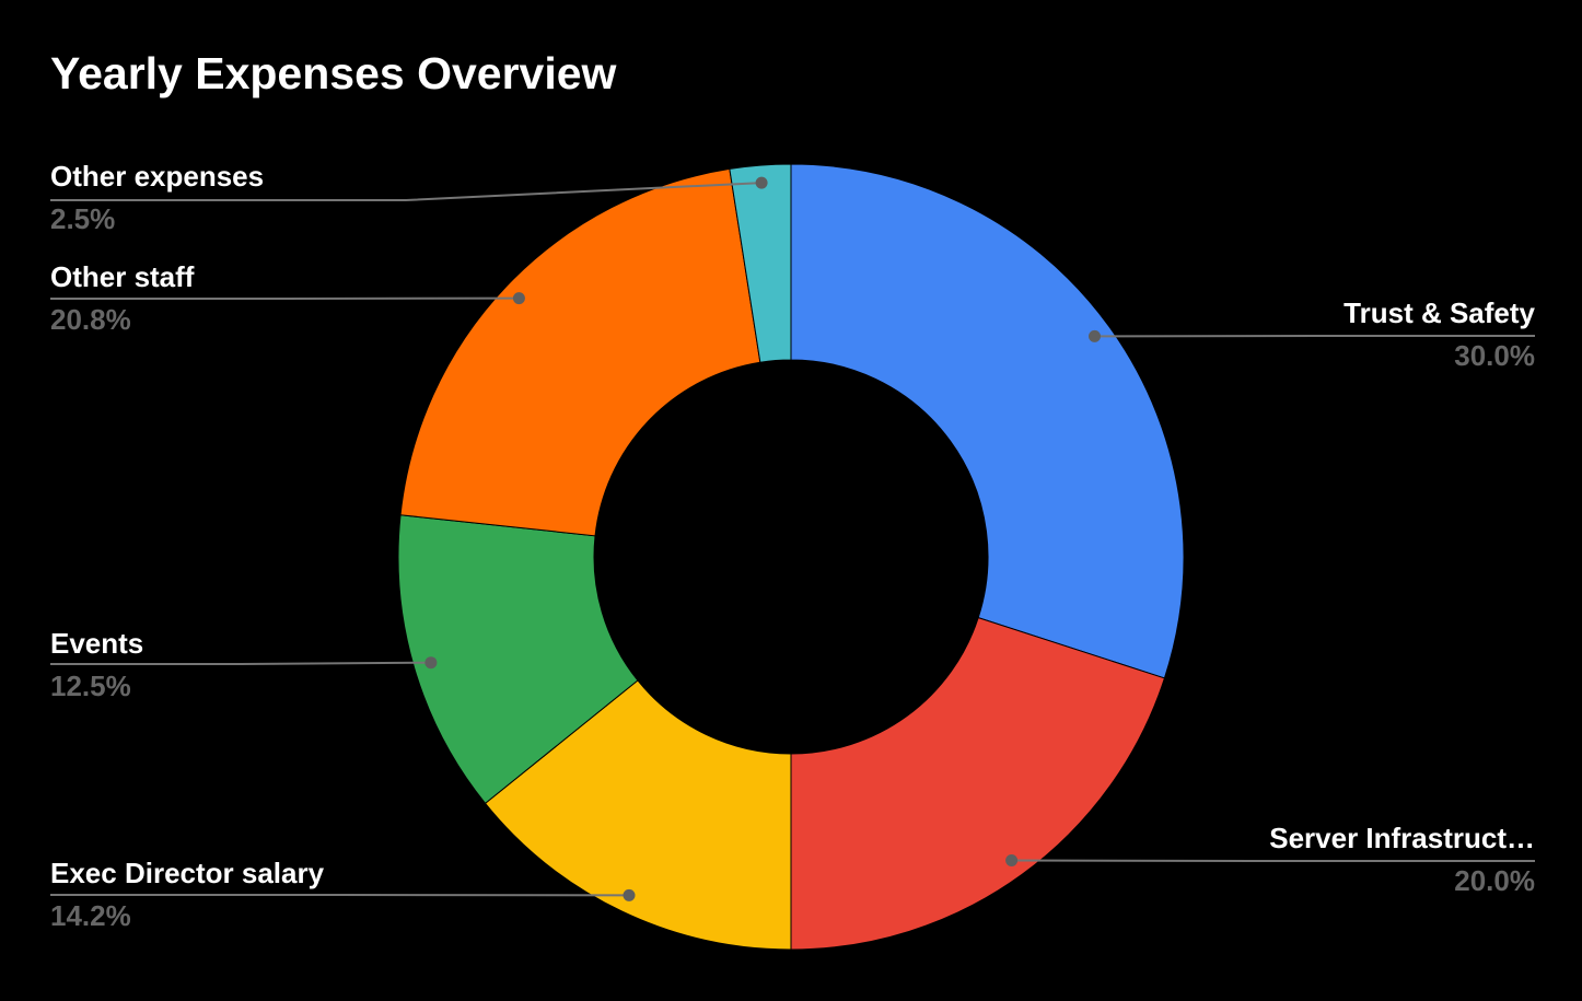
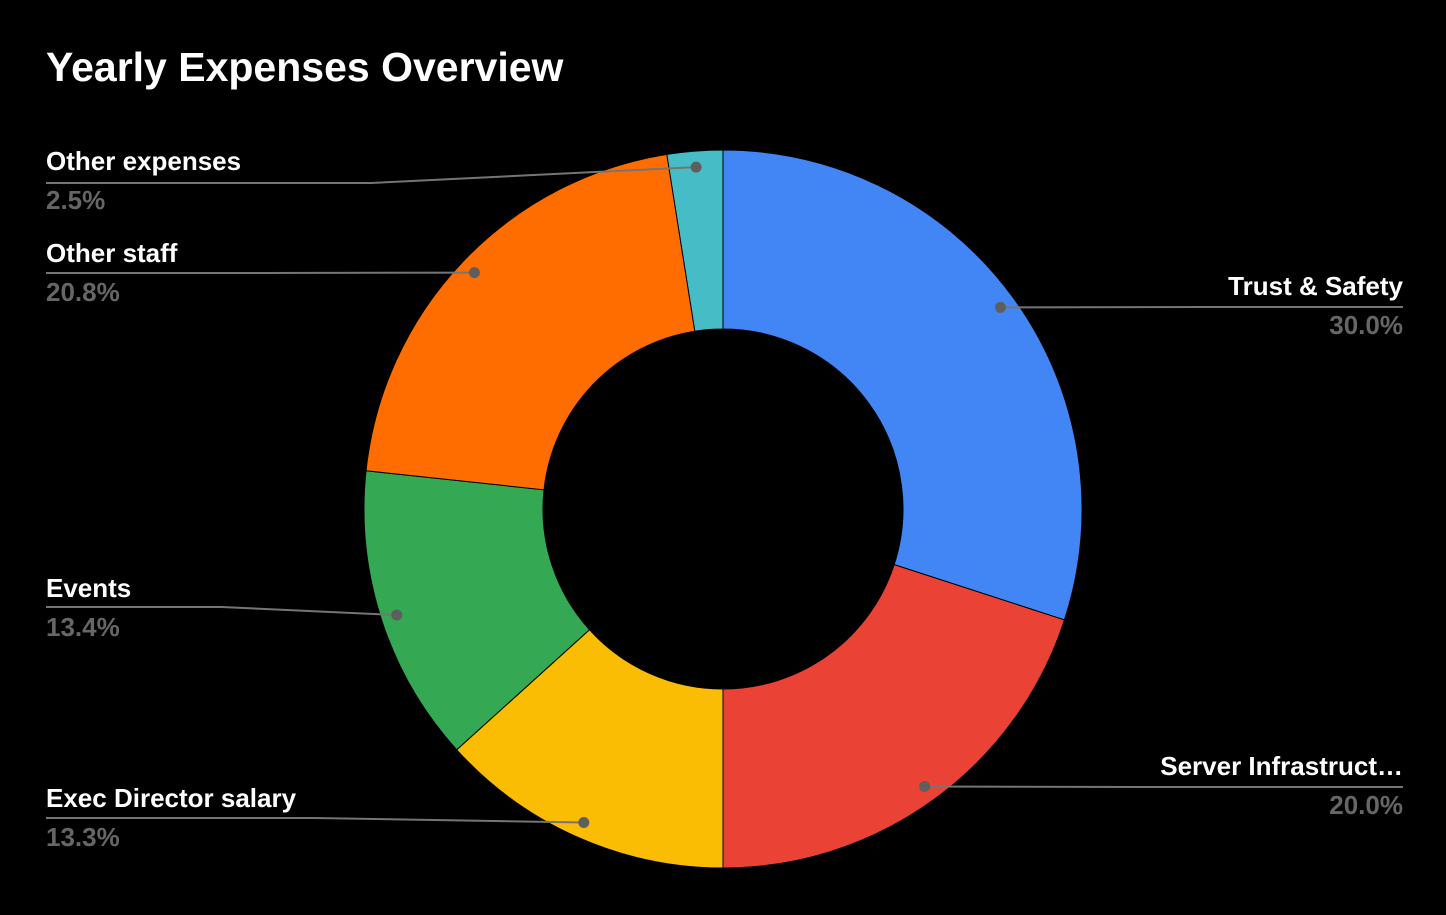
Exec Director salary: 14.2% -> 13.3%
Events: 12.5% -> 13.4%
